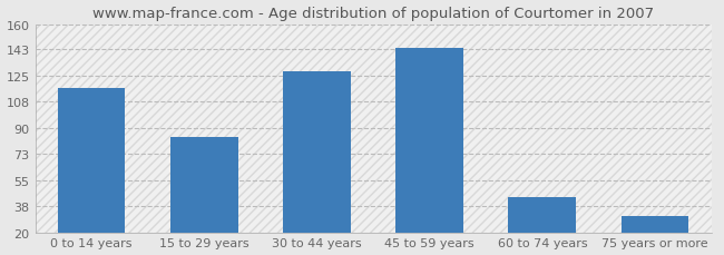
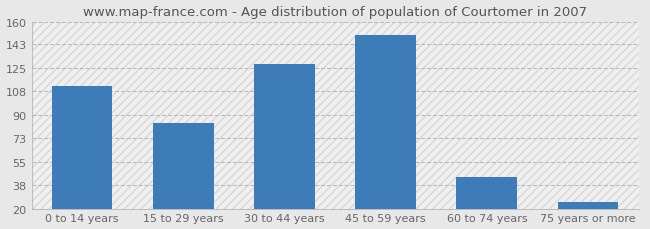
0 to 14 years: 117 -> 112
45 to 59 years: 144 -> 150
75 years or more: 31 -> 25
